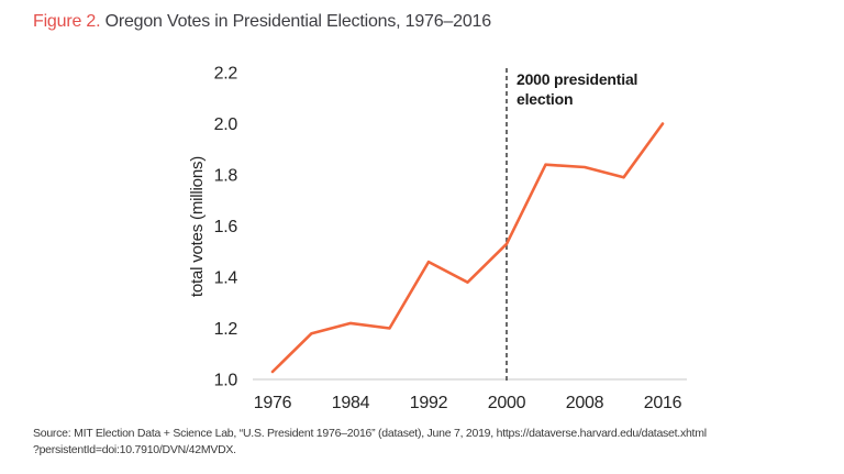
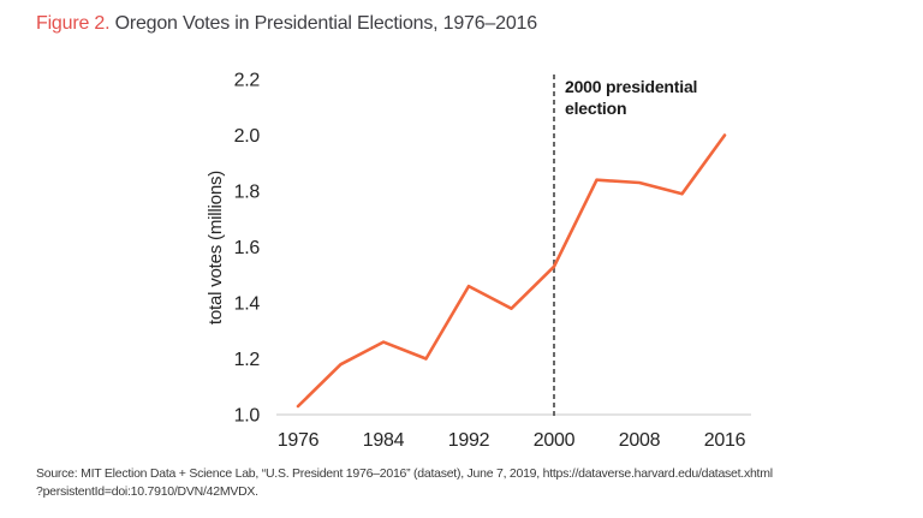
1984: 1.22 -> 1.26
